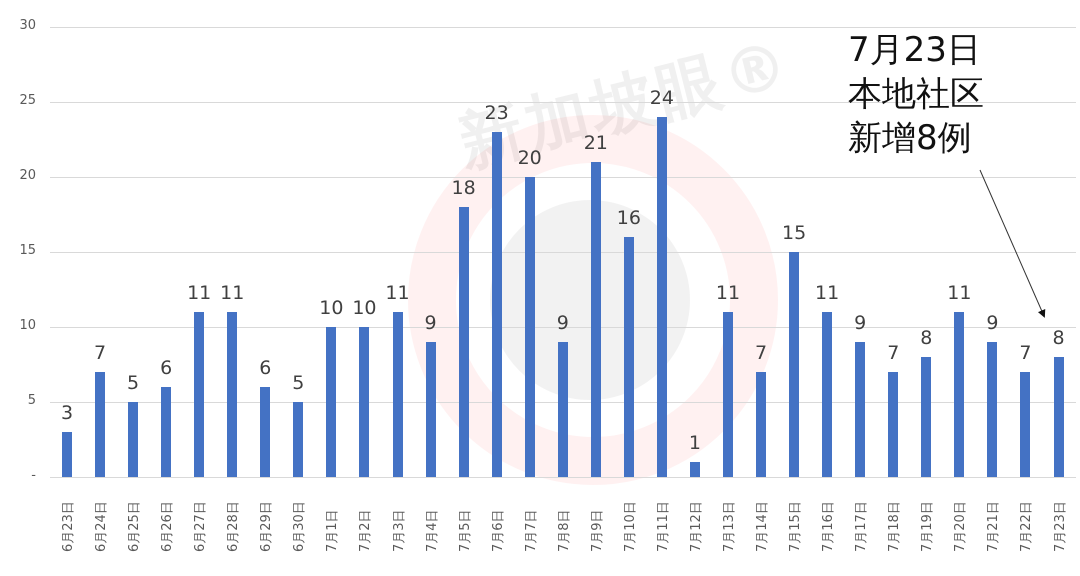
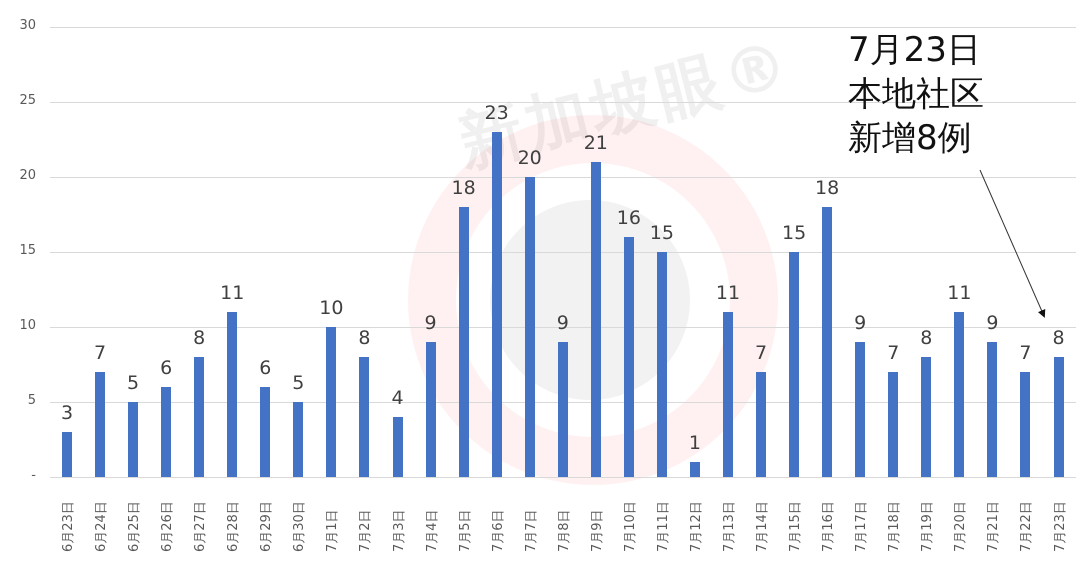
6月27日: 11 -> 8
7月2日: 10 -> 8
7月3日: 11 -> 4
7月11日: 24 -> 15
7月16日: 11 -> 18
